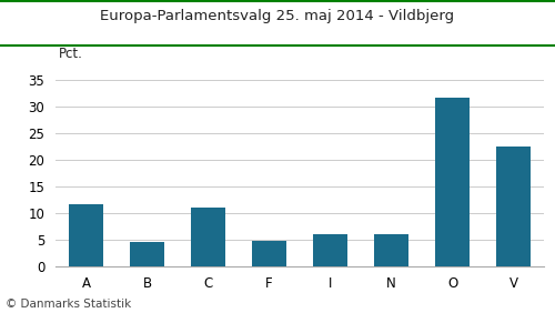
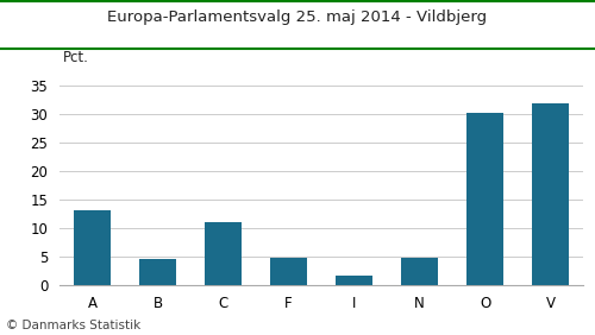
A: 11.5 -> 13.0
I: 6.0 -> 1.7
N: 6.0 -> 4.7
O: 31.5 -> 30.1
V: 22.5 -> 31.7
